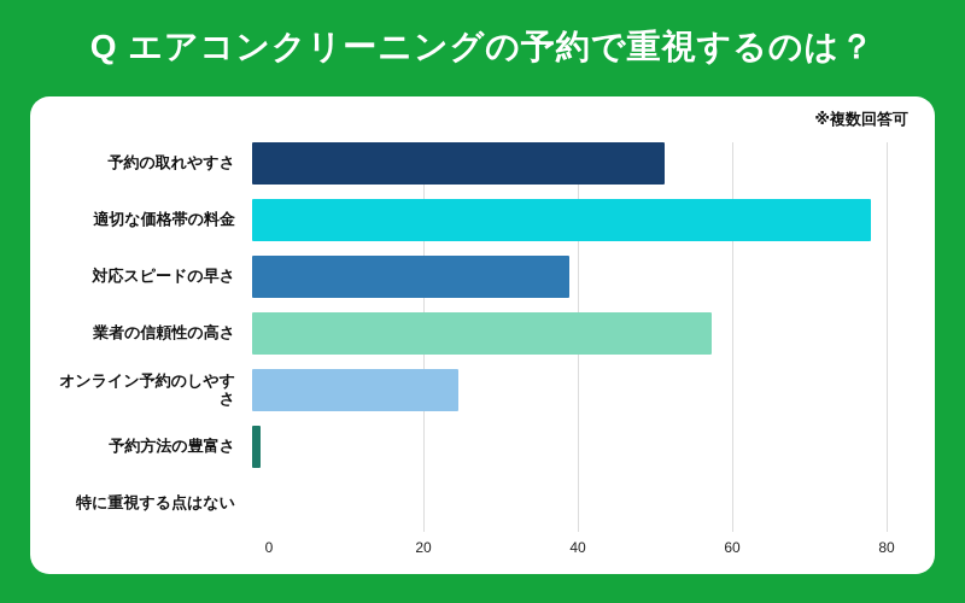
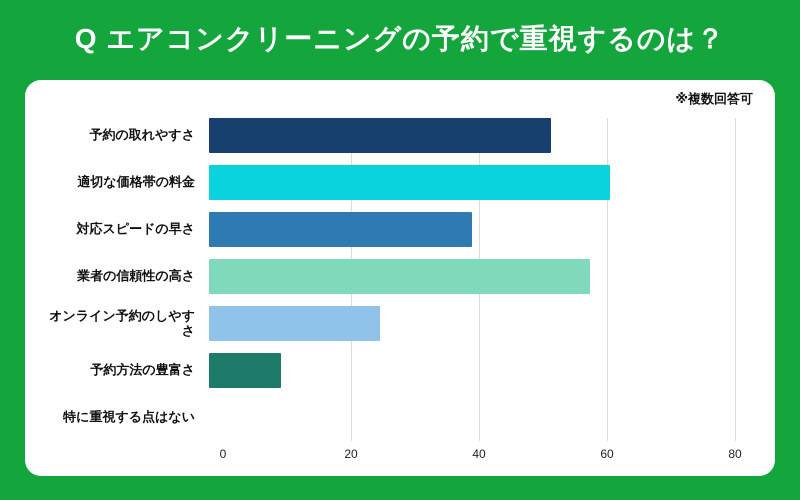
適切な価格帯の料金: 78 -> 61
予約方法の豊富さ: 1 -> 11
